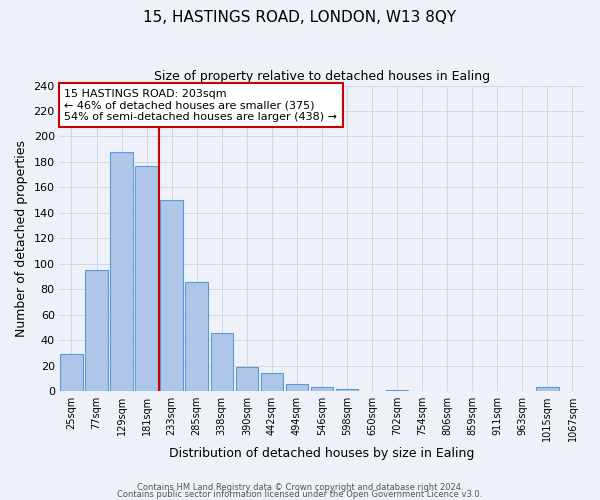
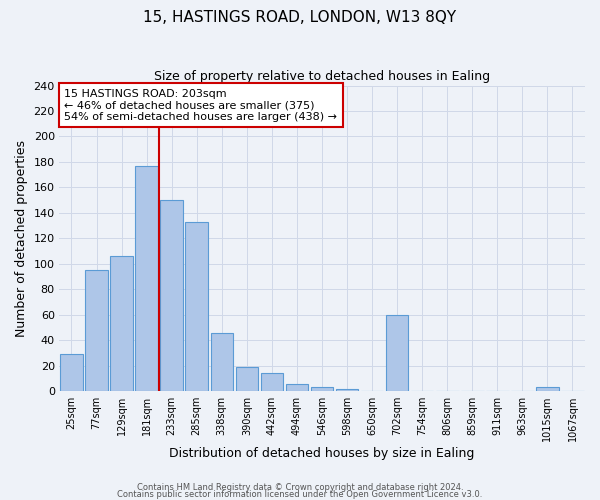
129sqm: 188 -> 106
285sqm: 86 -> 133
702sqm: 1 -> 60
